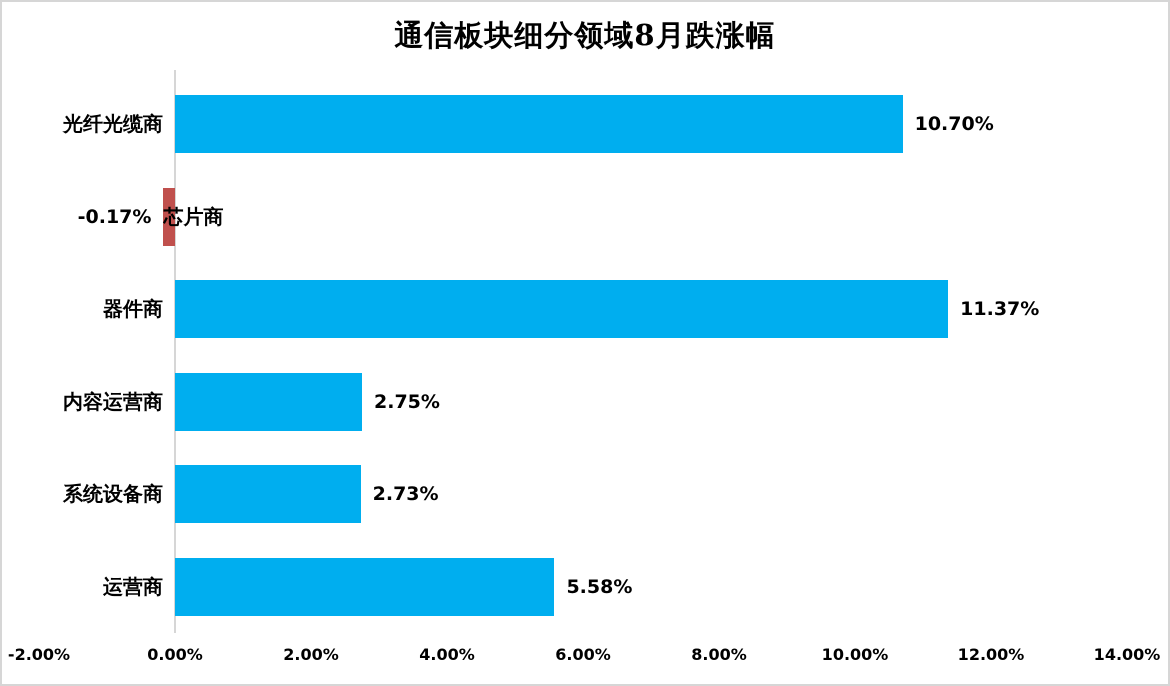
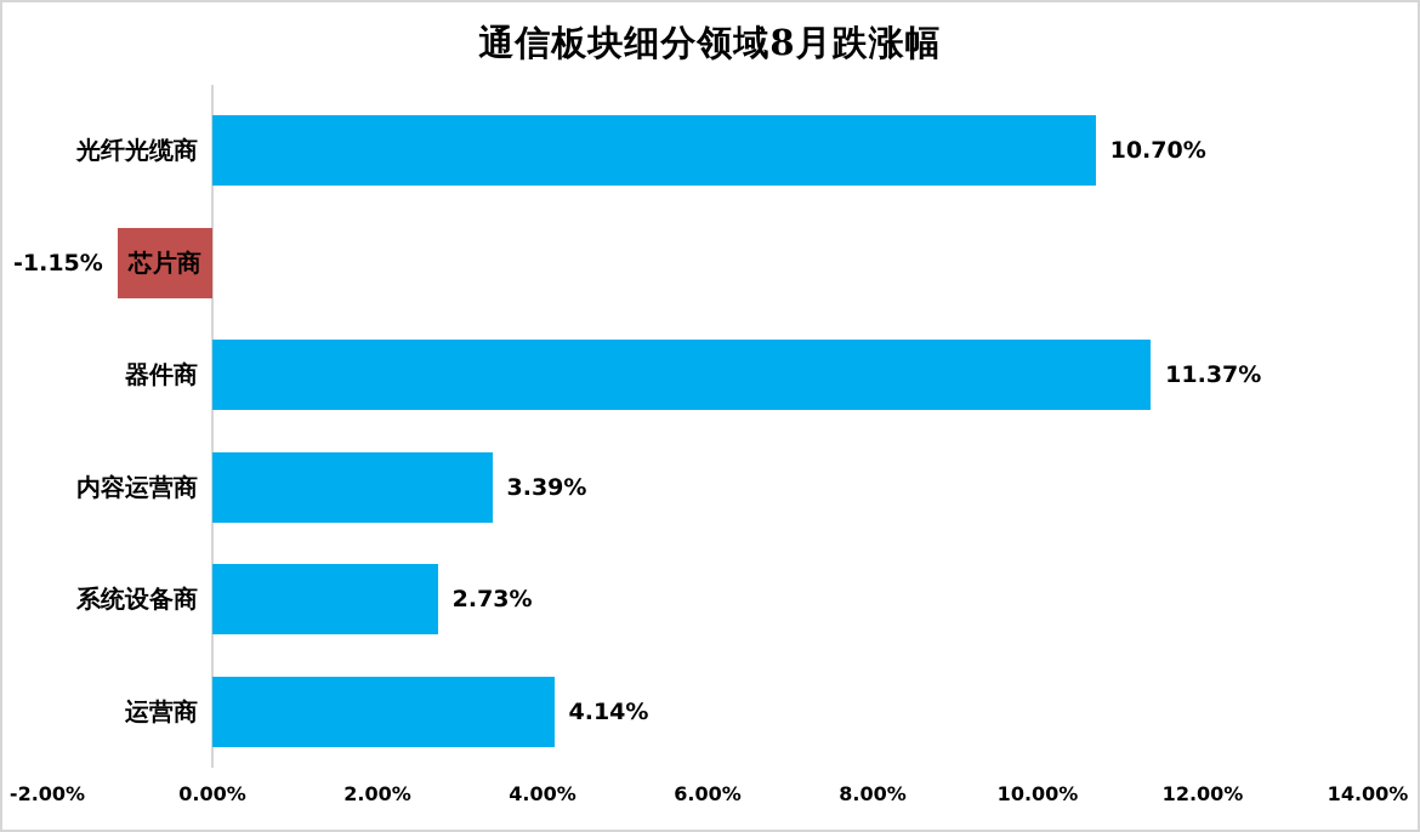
芯片商: -0.17% -> -1.15%
内容运营商: 2.75% -> 3.39%
运营商: 5.58% -> 4.14%
